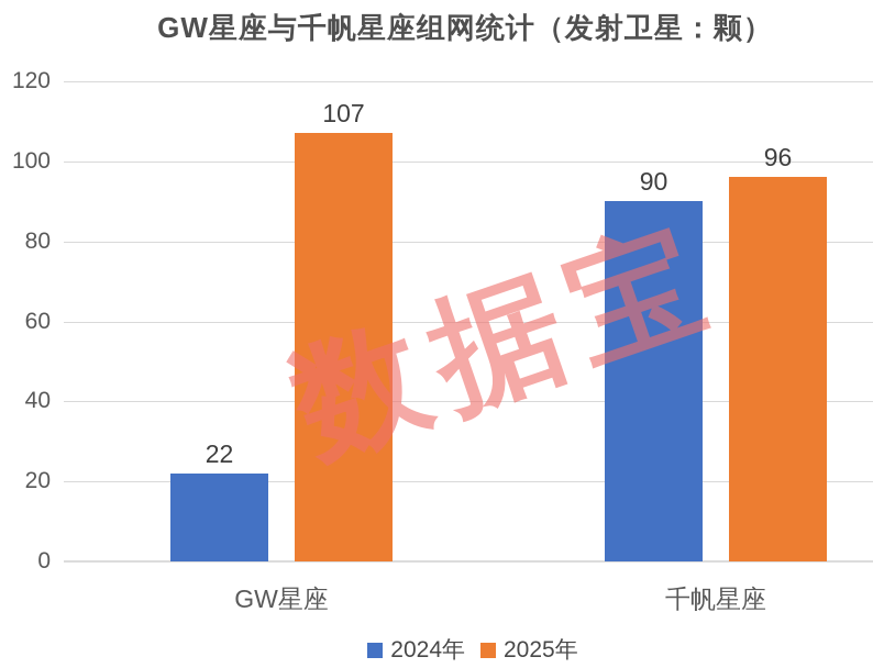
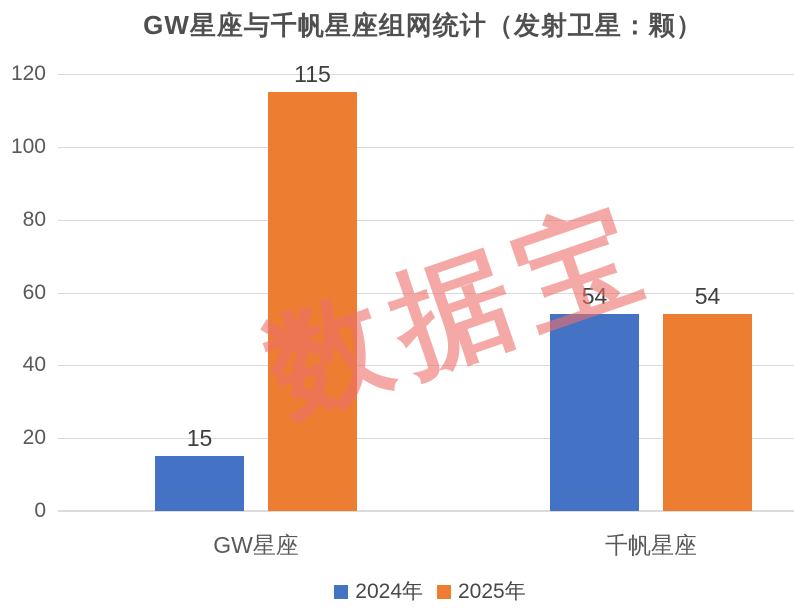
2024年/GW星座: 22 -> 15
2025年/GW星座: 107 -> 115
2024年/千帆星座: 90 -> 54
2025年/千帆星座: 96 -> 54
